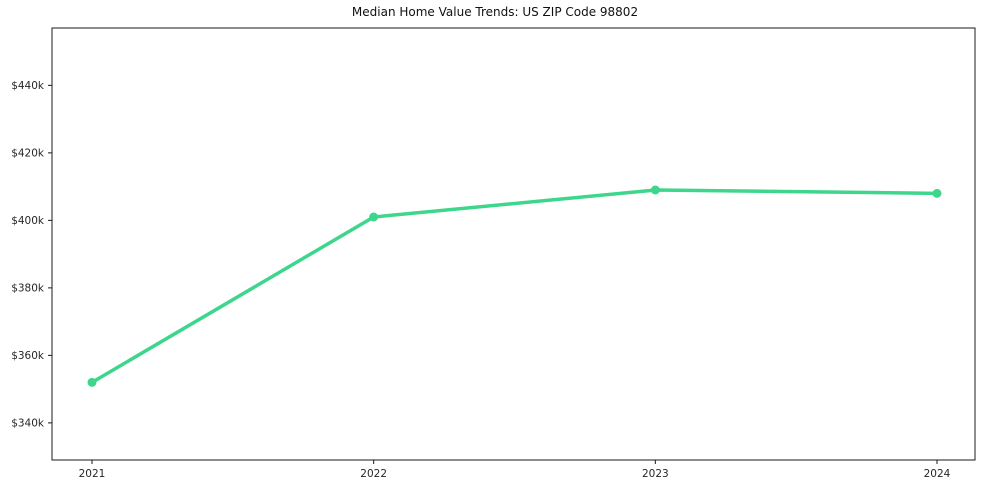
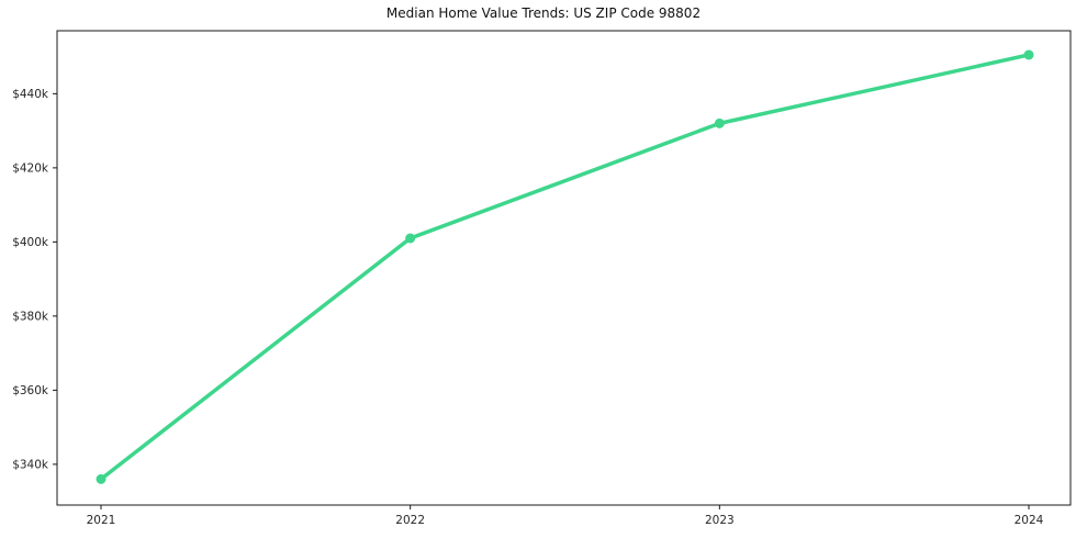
2021: $352k -> $336k
2023: $409k -> $432k
2024: $408k -> $450k
